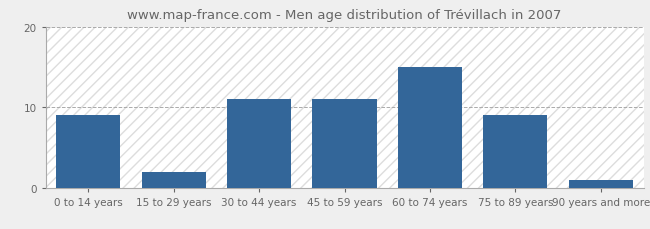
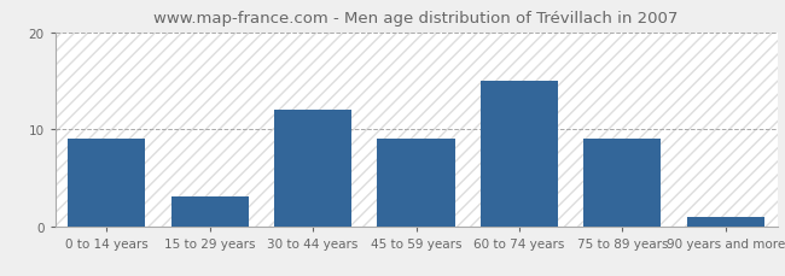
15 to 29 years: 2 -> 3
30 to 44 years: 11 -> 12
45 to 59 years: 11 -> 9
